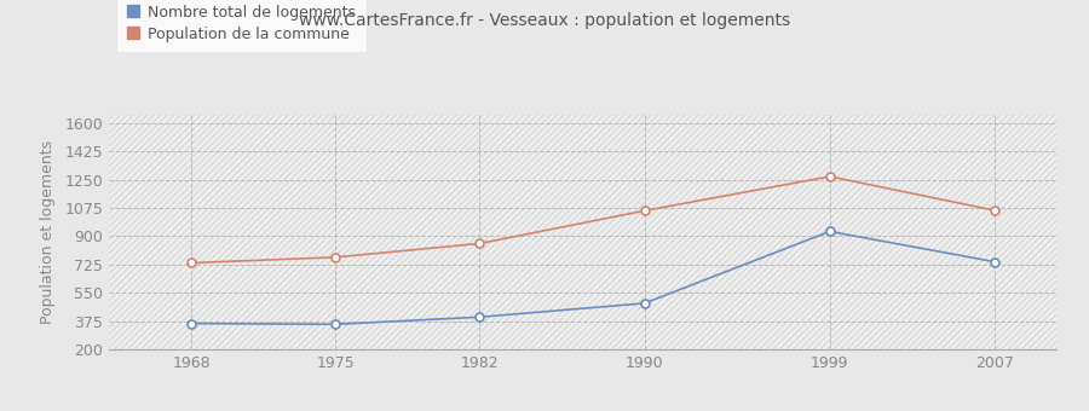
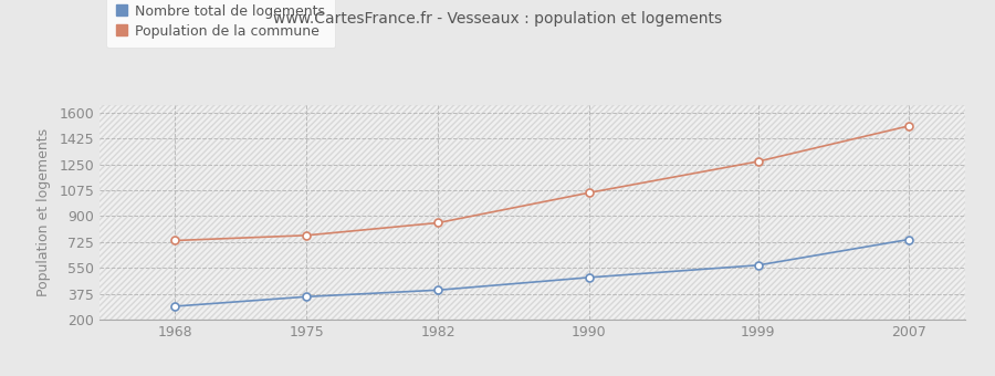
Nombre total de logements/1968: 360 -> 290
Nombre total de logements/1999: 930 -> 570
Population de la commune/2007: 1060 -> 1510
